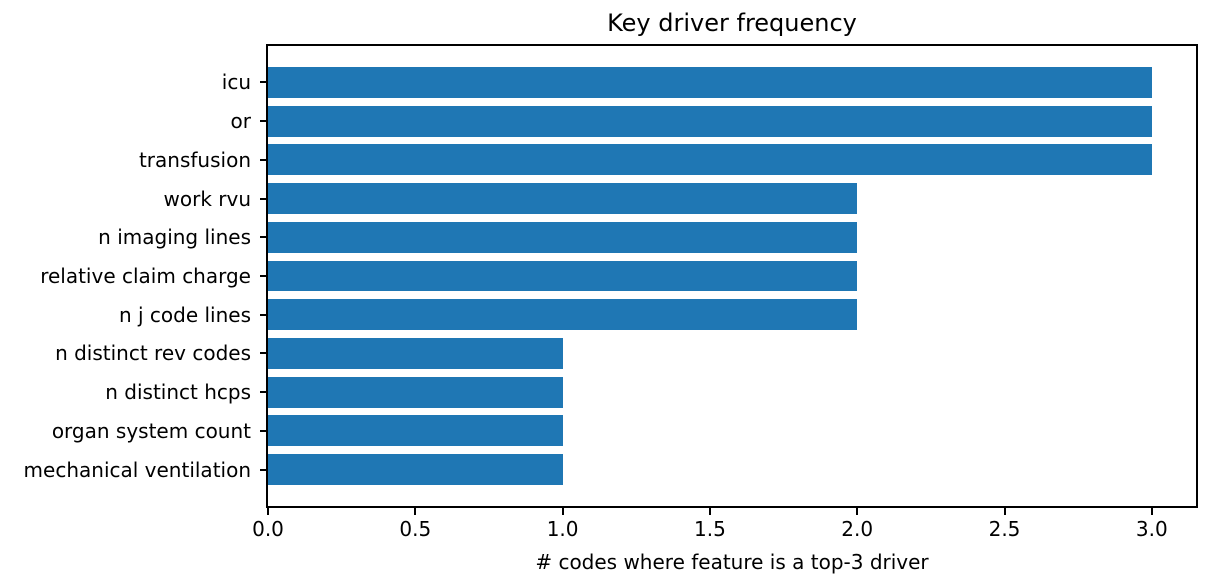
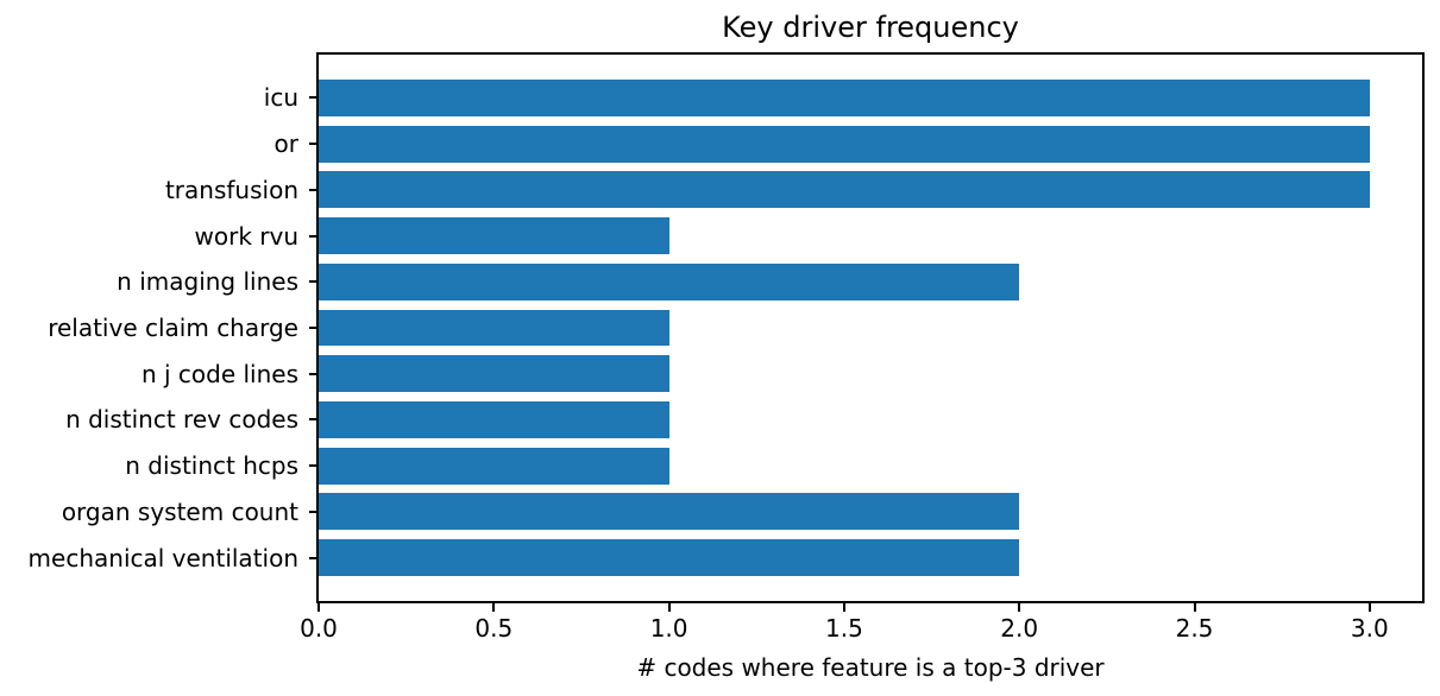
work rvu: 2 -> 1
relative claim charge: 2 -> 1
n j code lines: 2 -> 1
organ system count: 1 -> 2
mechanical ventilation: 1 -> 2
